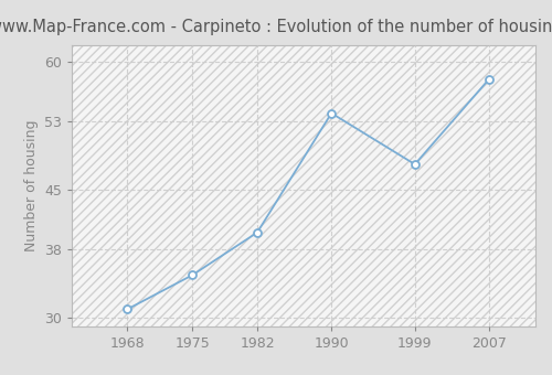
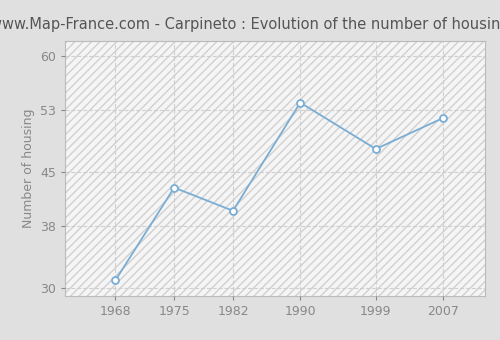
1975: 35 -> 43
2007: 58 -> 52
